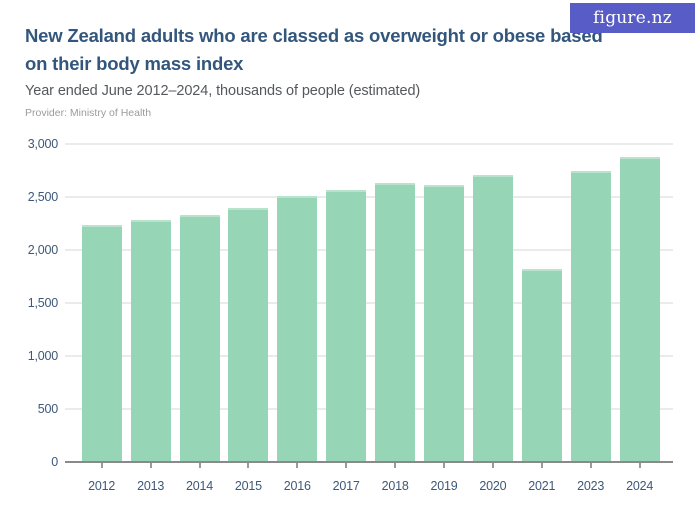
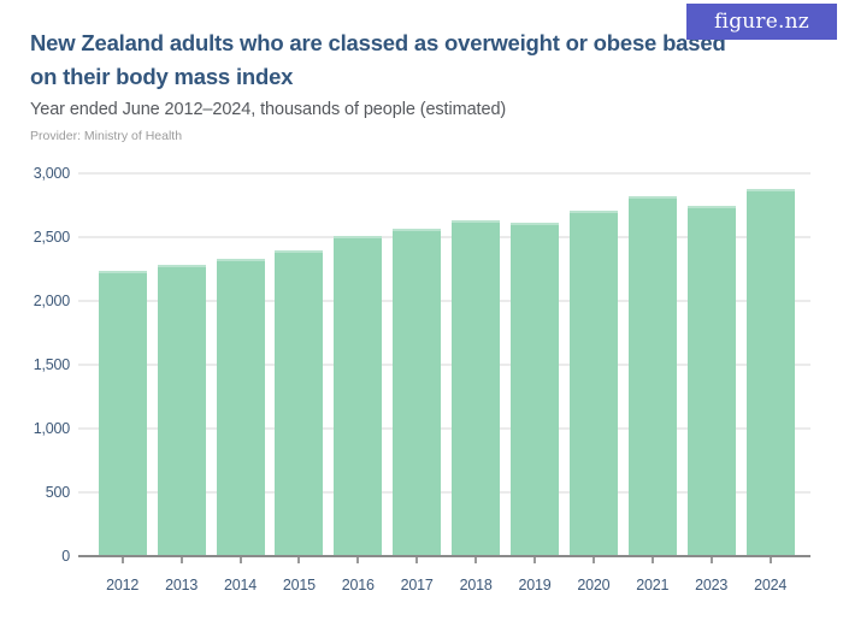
2021: 1820 -> 2820
